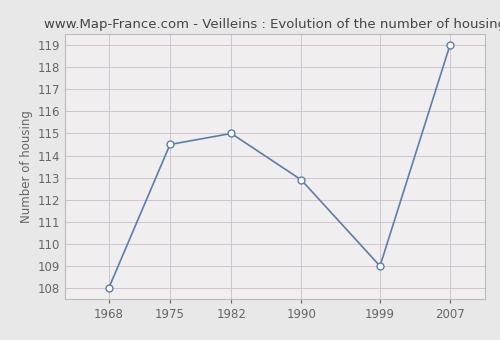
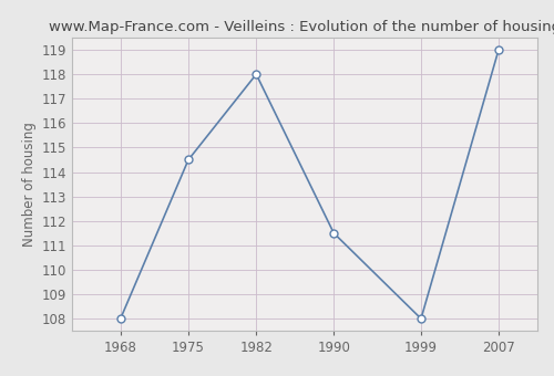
1982: 115.0 -> 118.0
1990: 112.9 -> 111.5
1999: 109.0 -> 108.0
